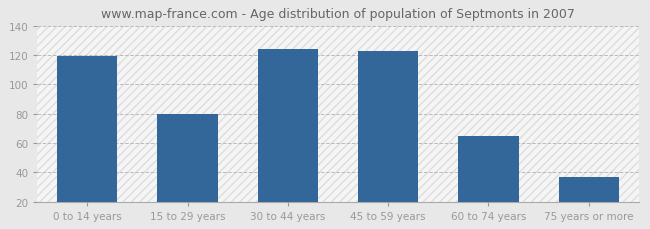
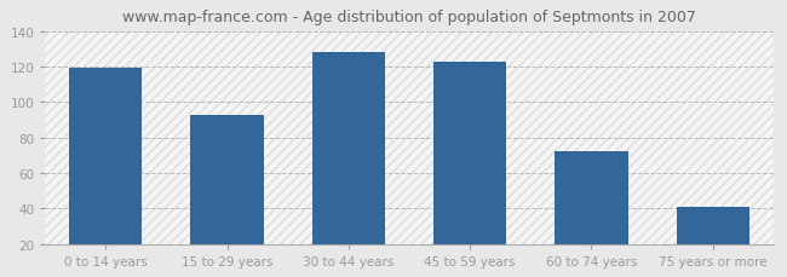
15 to 29 years: 80 -> 93
30 to 44 years: 124 -> 128
60 to 74 years: 65 -> 72
75 years or more: 37 -> 41
